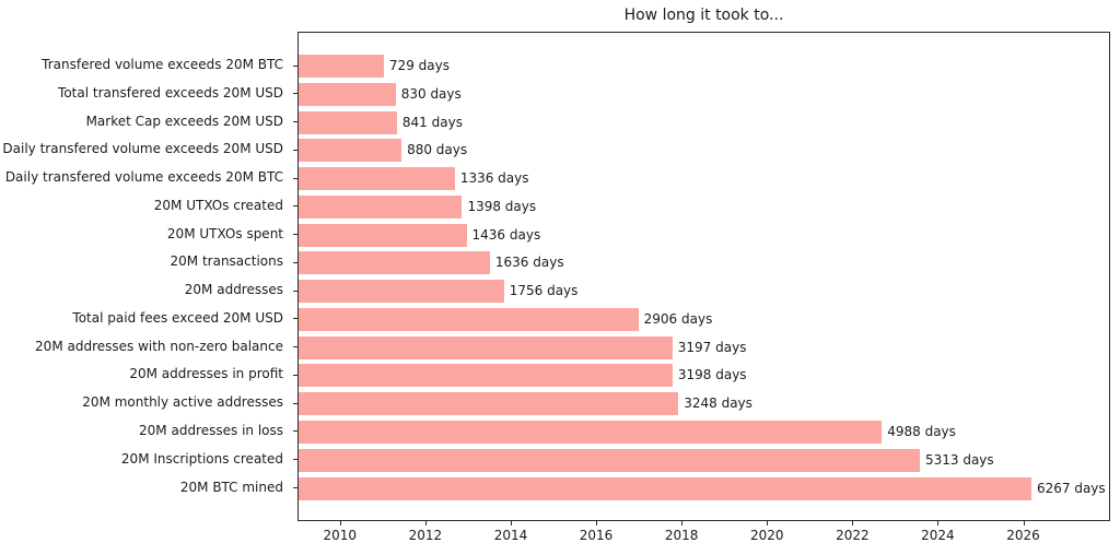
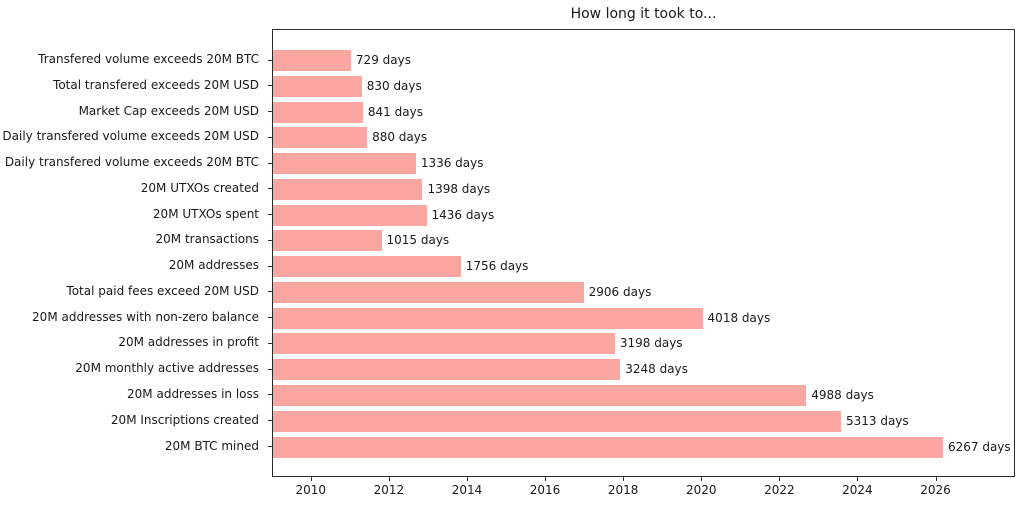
20M transactions: 1636 -> 1015
20M addresses with non-zero balance: 3197 -> 4018
